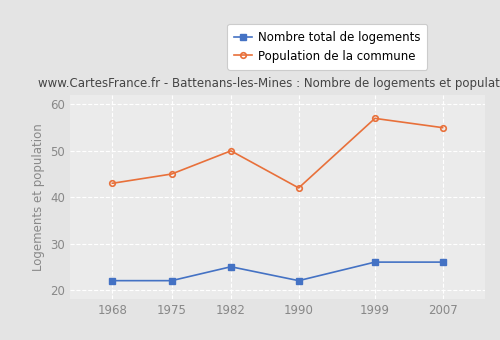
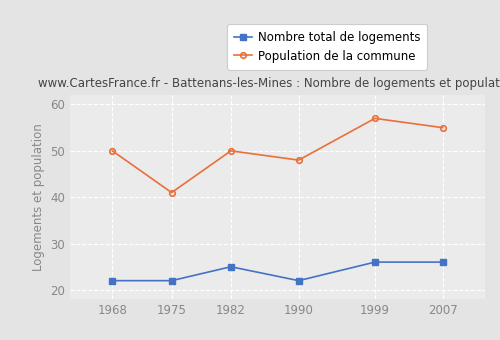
Population de la commune/1968: 43 -> 50
Population de la commune/1975: 45 -> 41
Population de la commune/1990: 42 -> 48
